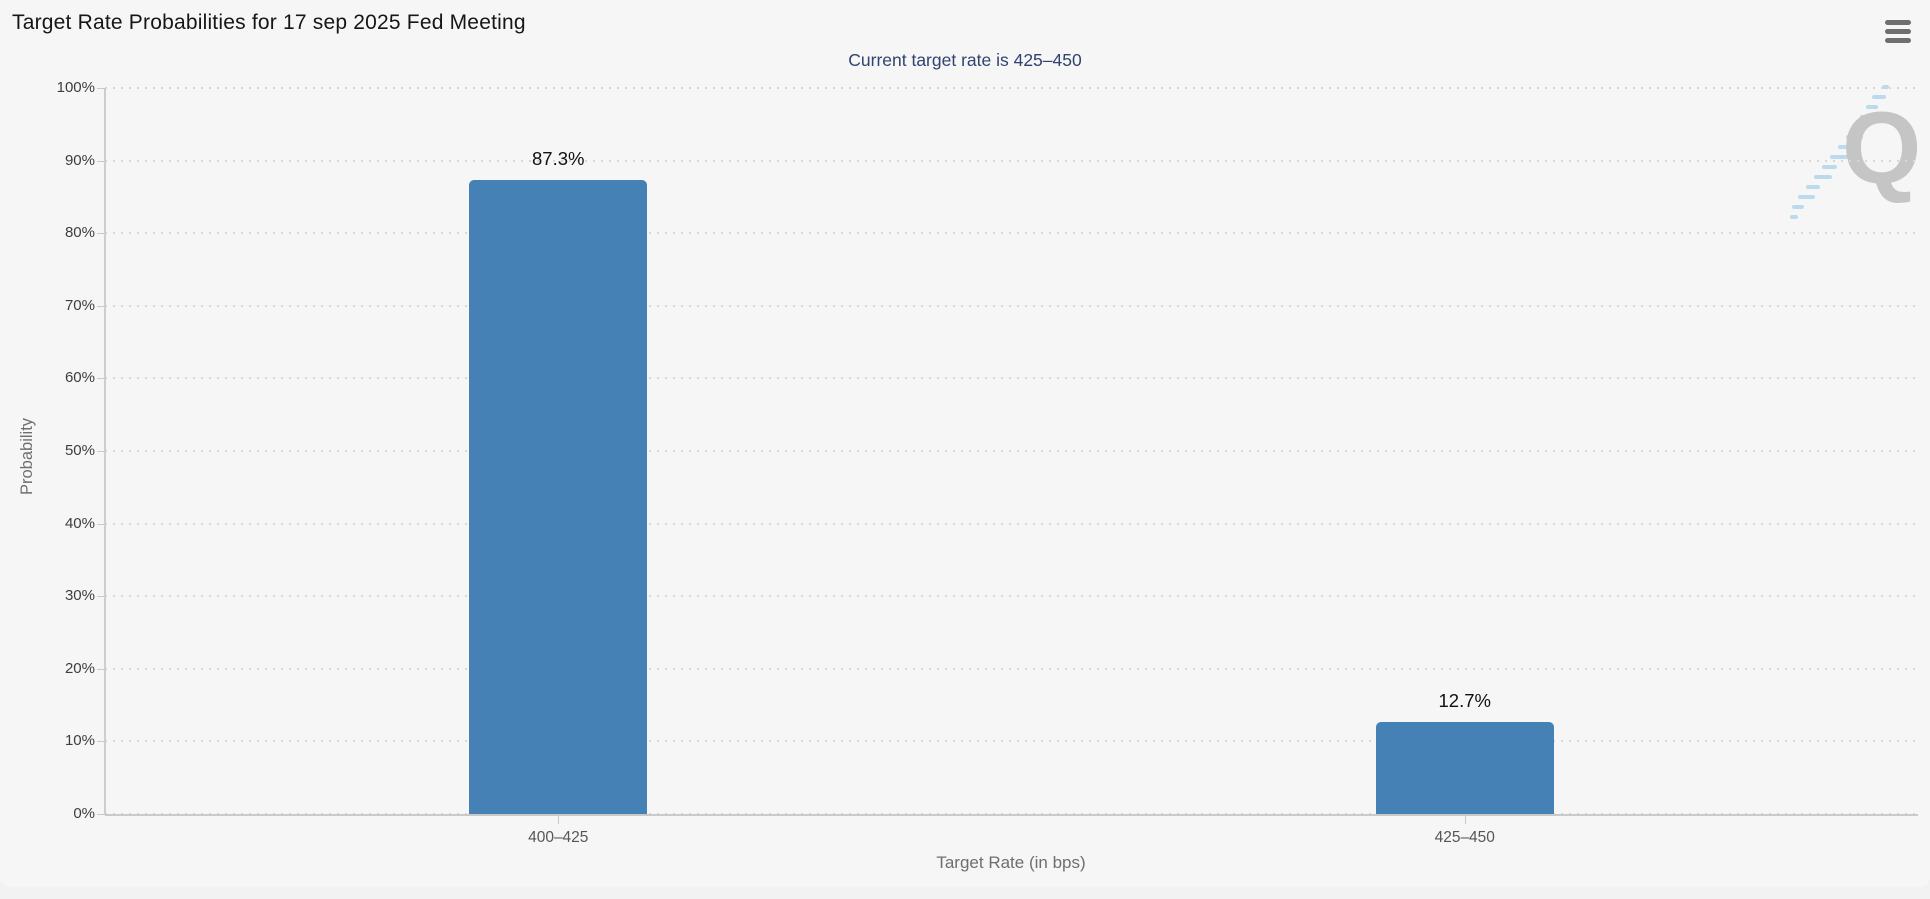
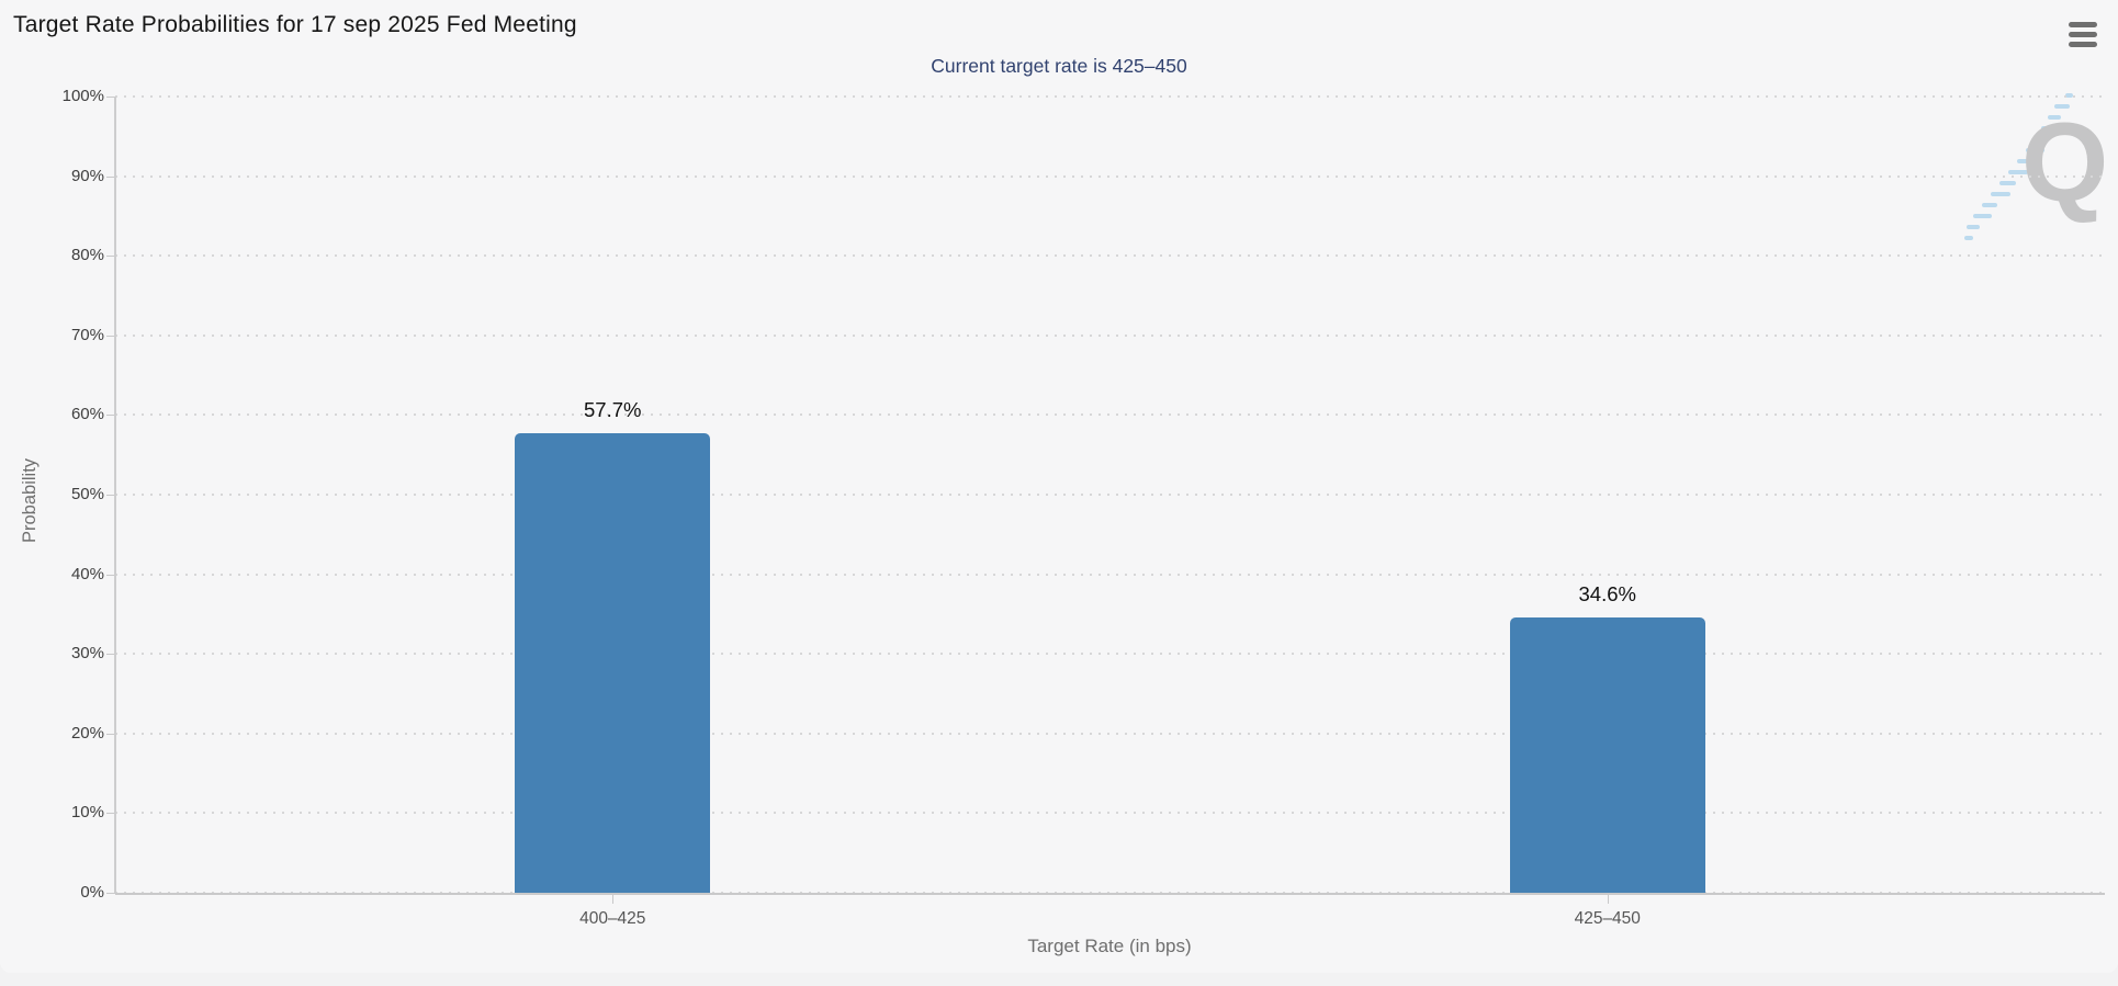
400–425: 87.3% -> 57.7%
425–450: 12.7% -> 34.6%
